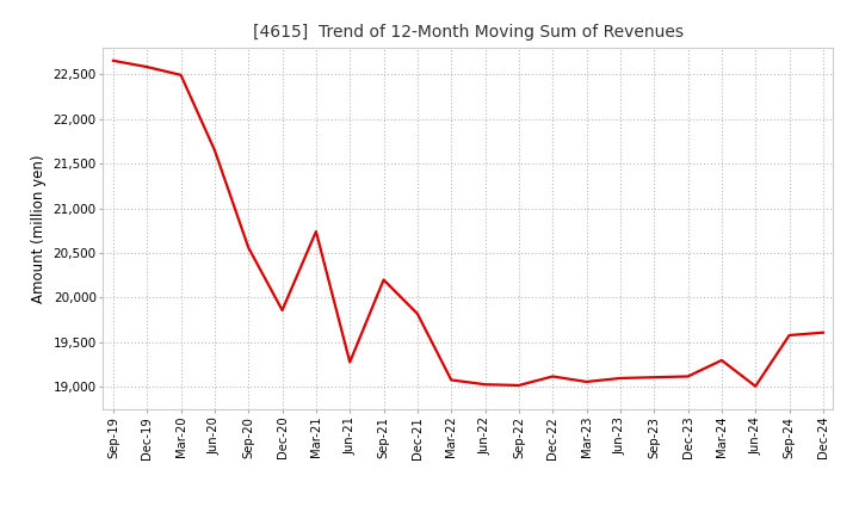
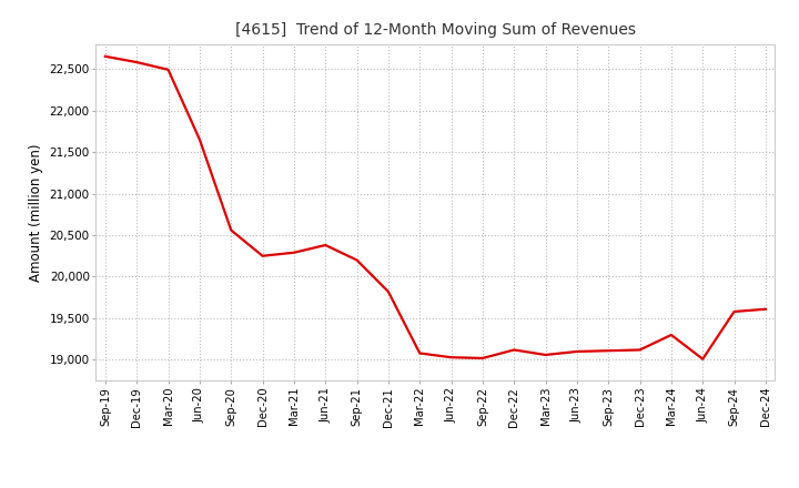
Dec-20: 19,860 -> 20,250
Mar-21: 20,740 -> 20,290
Jun-21: 19,280 -> 20,380
